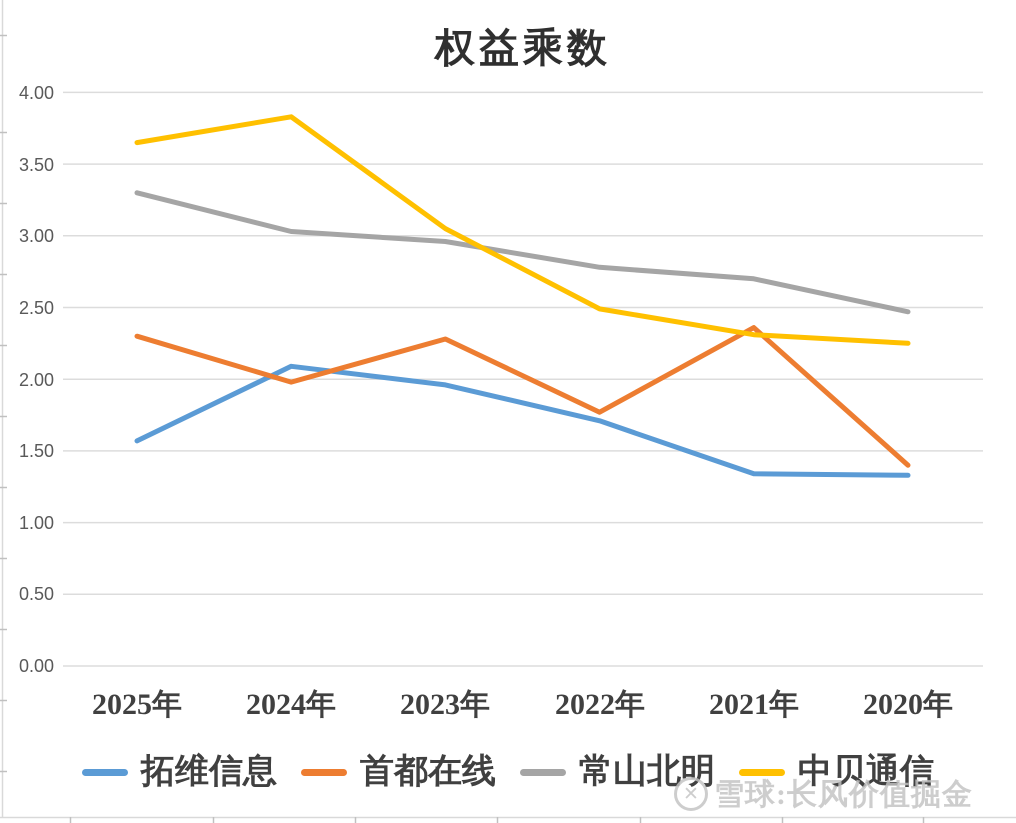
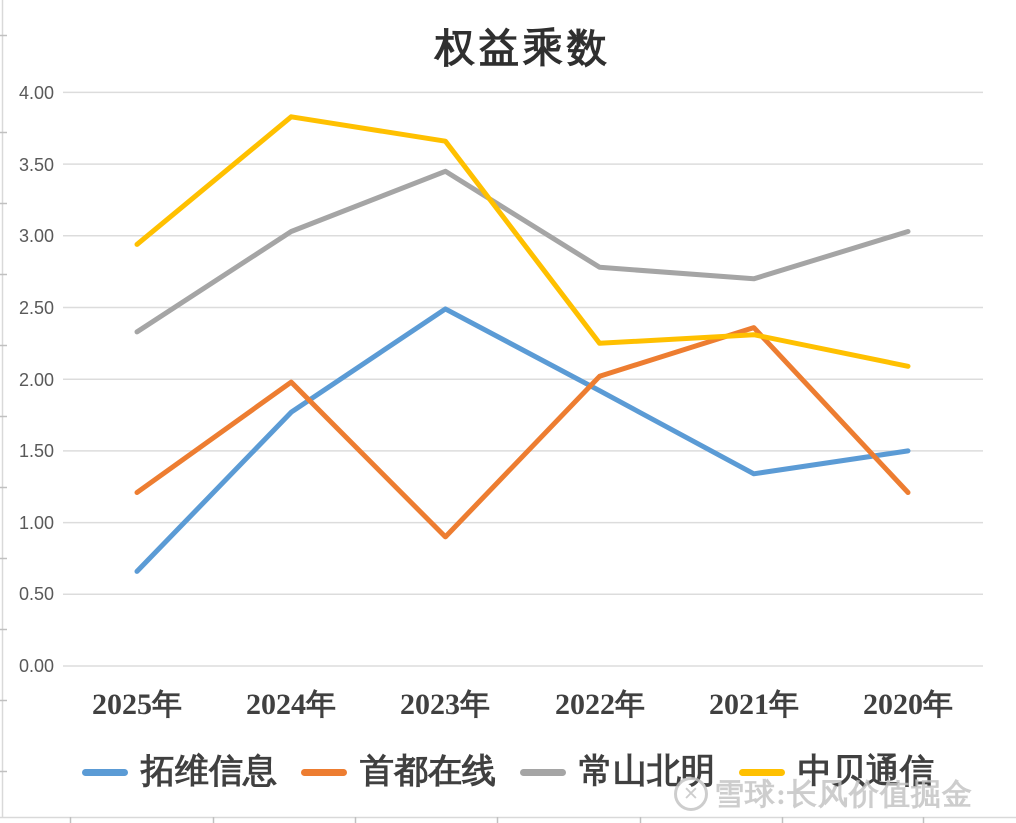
拓维信息/2025年: 1.57 -> 0.66
首都在线/2025年: 2.30 -> 1.21
常山北明/2025年: 3.30 -> 2.33
中贝通信/2025年: 3.65 -> 2.94
拓维信息/2024年: 2.09 -> 1.77
拓维信息/2023年: 1.96 -> 2.49
首都在线/2023年: 2.28 -> 0.90
常山北明/2023年: 2.96 -> 3.45
中贝通信/2023年: 3.05 -> 3.66
拓维信息/2022年: 1.71 -> 1.92
首都在线/2022年: 1.77 -> 2.02
中贝通信/2022年: 2.49 -> 2.25
拓维信息/2020年: 1.33 -> 1.50
首都在线/2020年: 1.40 -> 1.21
常山北明/2020年: 2.47 -> 3.03
中贝通信/2020年: 2.25 -> 2.09
